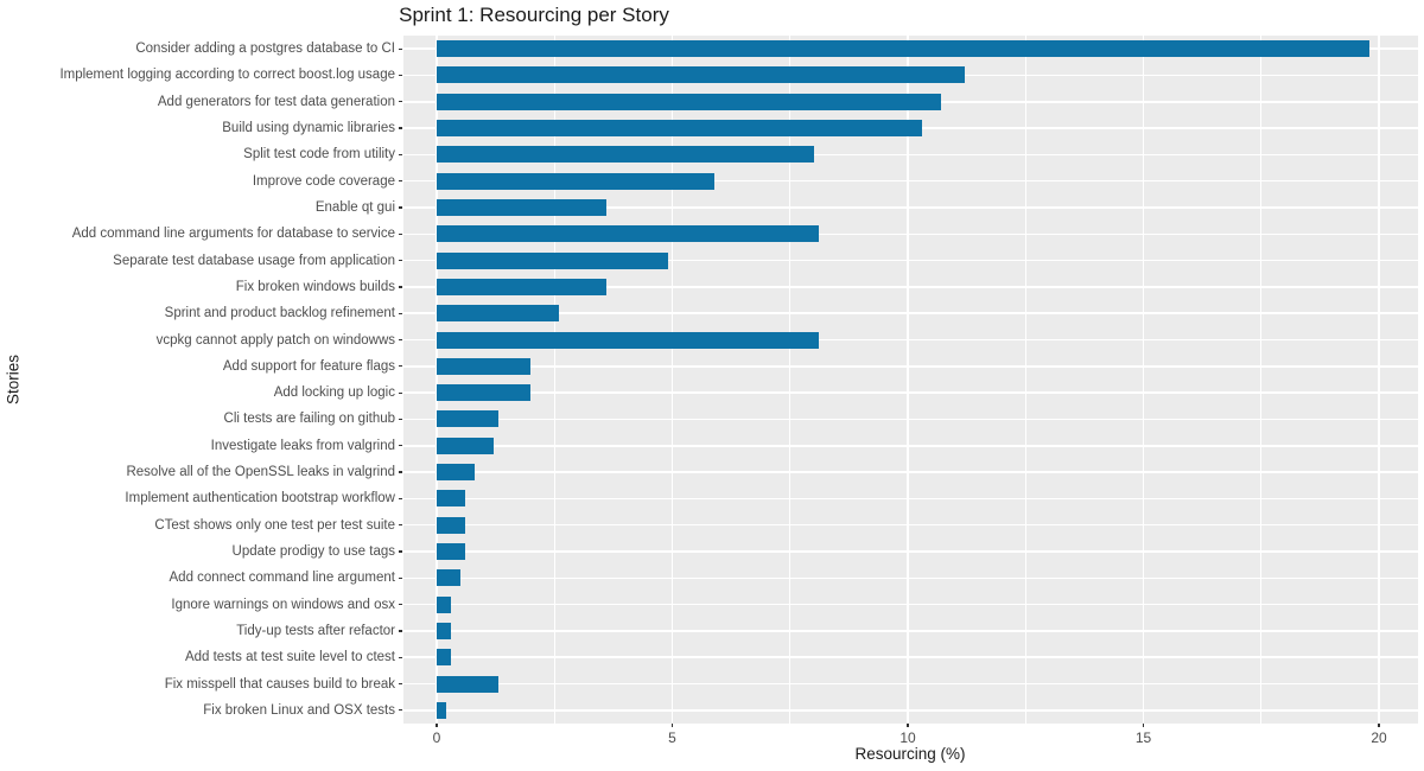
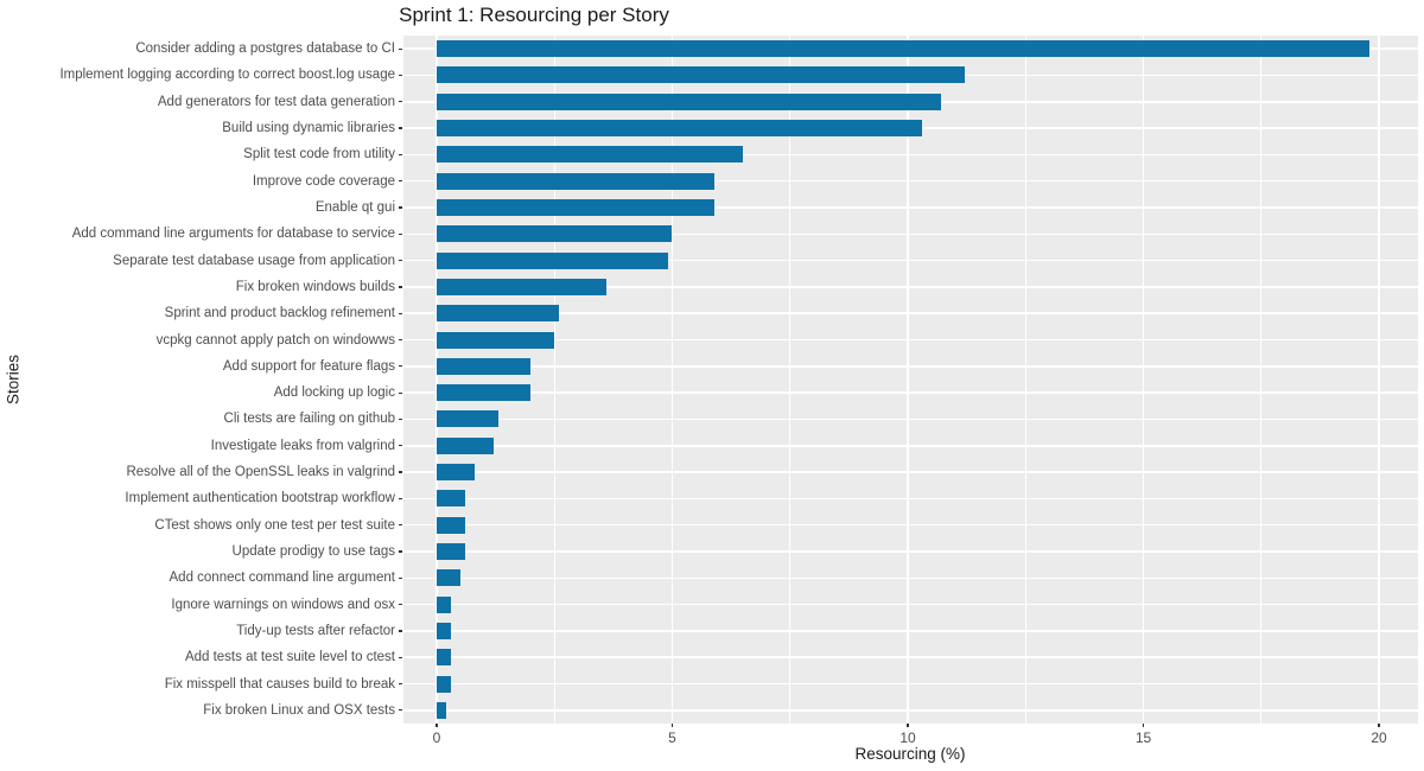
Split test code from utility: 8.0 -> 6.5
Enable qt gui: 3.6 -> 5.9
Add command line arguments for database to service: 8.1 -> 5.0
vcpkg cannot apply patch on windowws: 8.1 -> 2.5
Fix misspell that causes build to break: 1.3 -> 0.3
